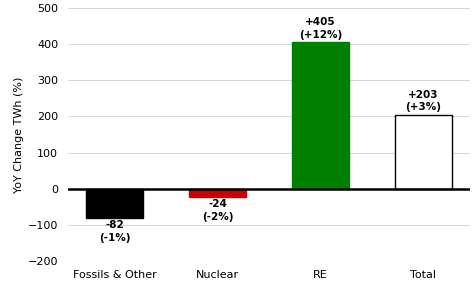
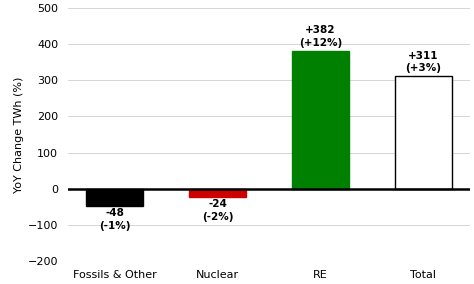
Fossils & Other: -82 -> -48
RE: +405 -> +382
Total: +203 -> +311
